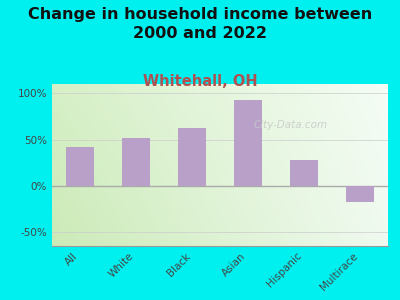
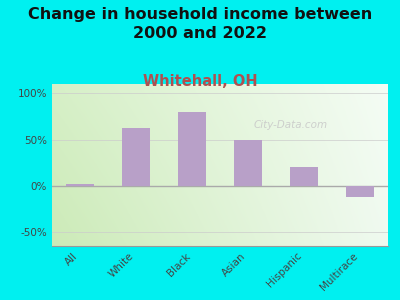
All: 42% -> 2%
White: 52% -> 62%
Black: 63% -> 80%
Asian: 93% -> 50%
Hispanic: 28% -> 20%
Multirace: -18% -> -12%
